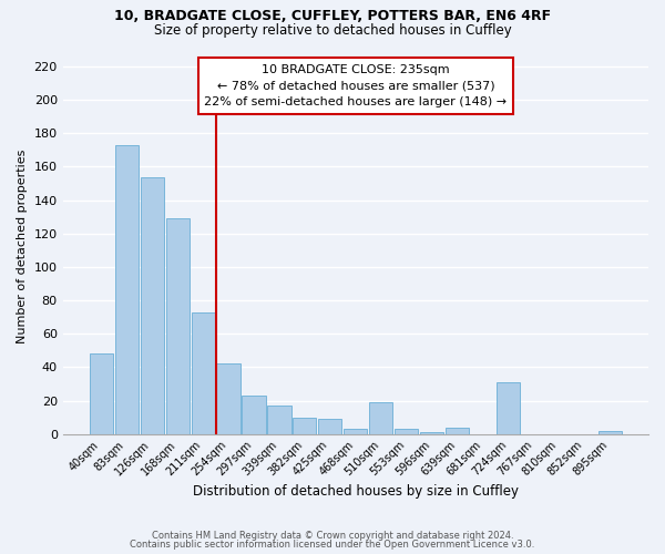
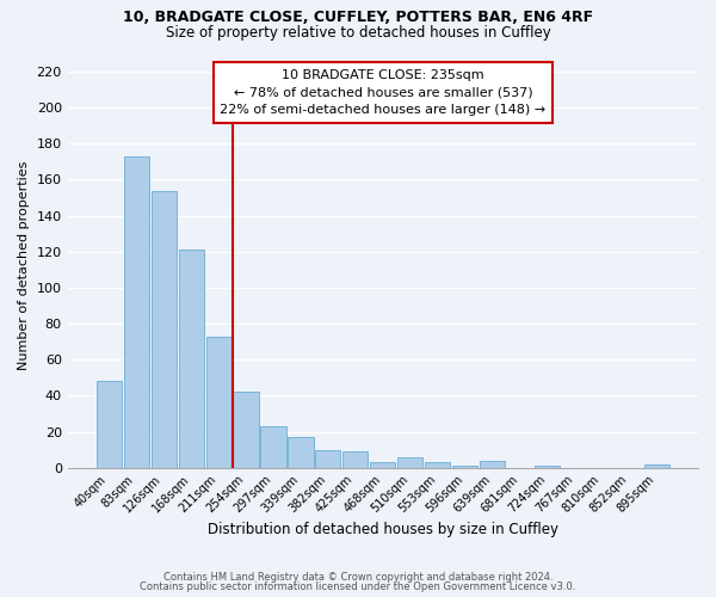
168sqm: 129 -> 121
510sqm: 19 -> 6
724sqm: 31 -> 1
